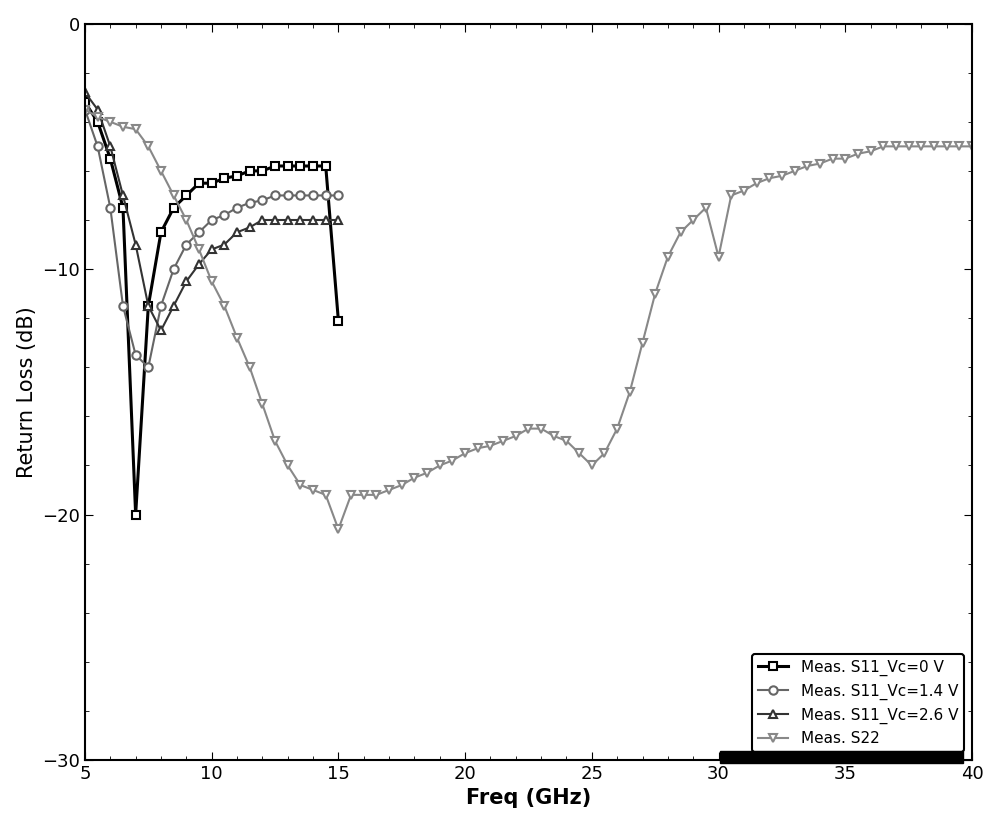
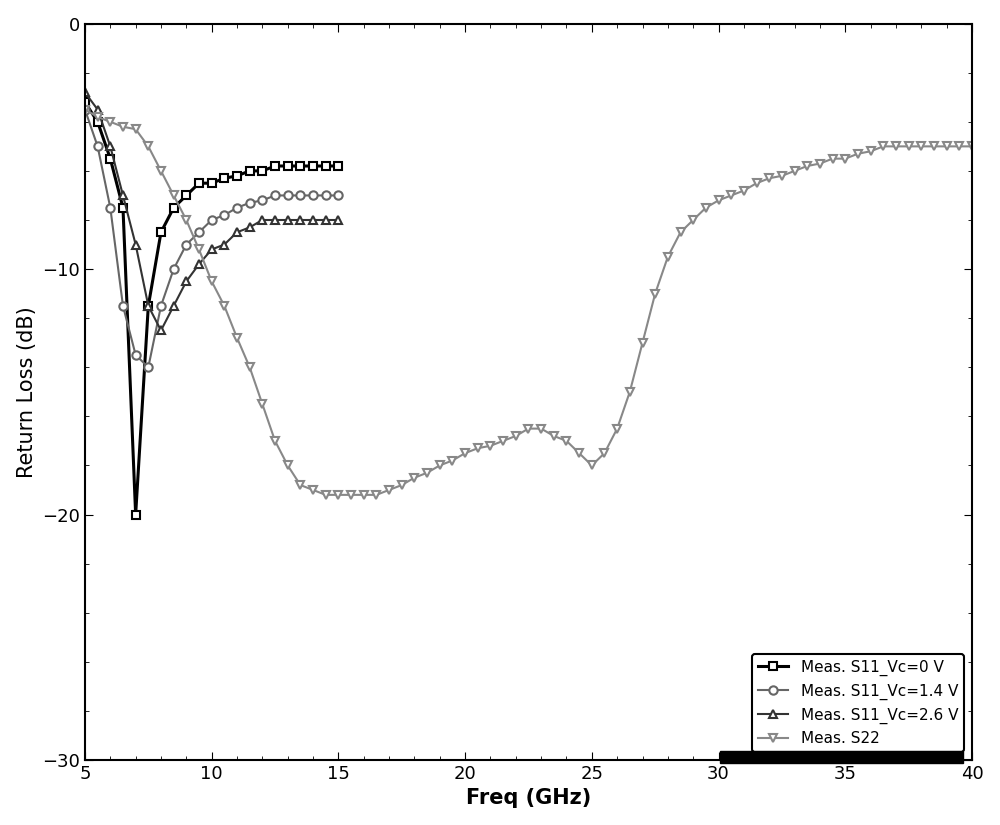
Meas. S11_Vc=0 V/15: -12.1 -> -5.8
Meas. S22/15: -20.6 -> -19.2
Meas. S22/30: -9.5 -> -7.2
